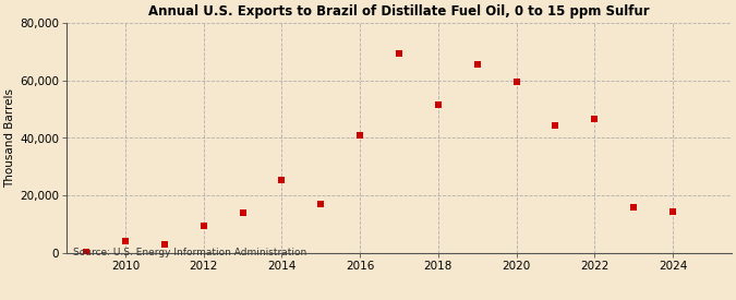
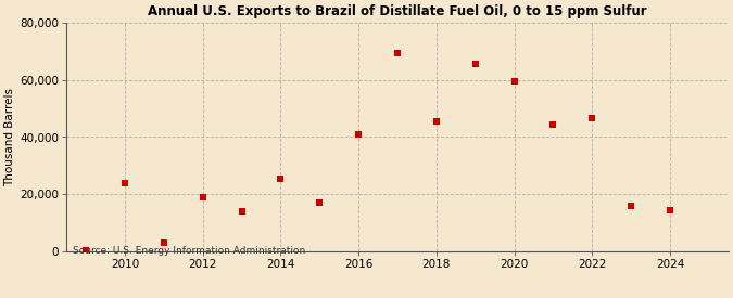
2010: 4,000 -> 24,000
2012: 9,500 -> 19,000
2018: 51,500 -> 45,500
